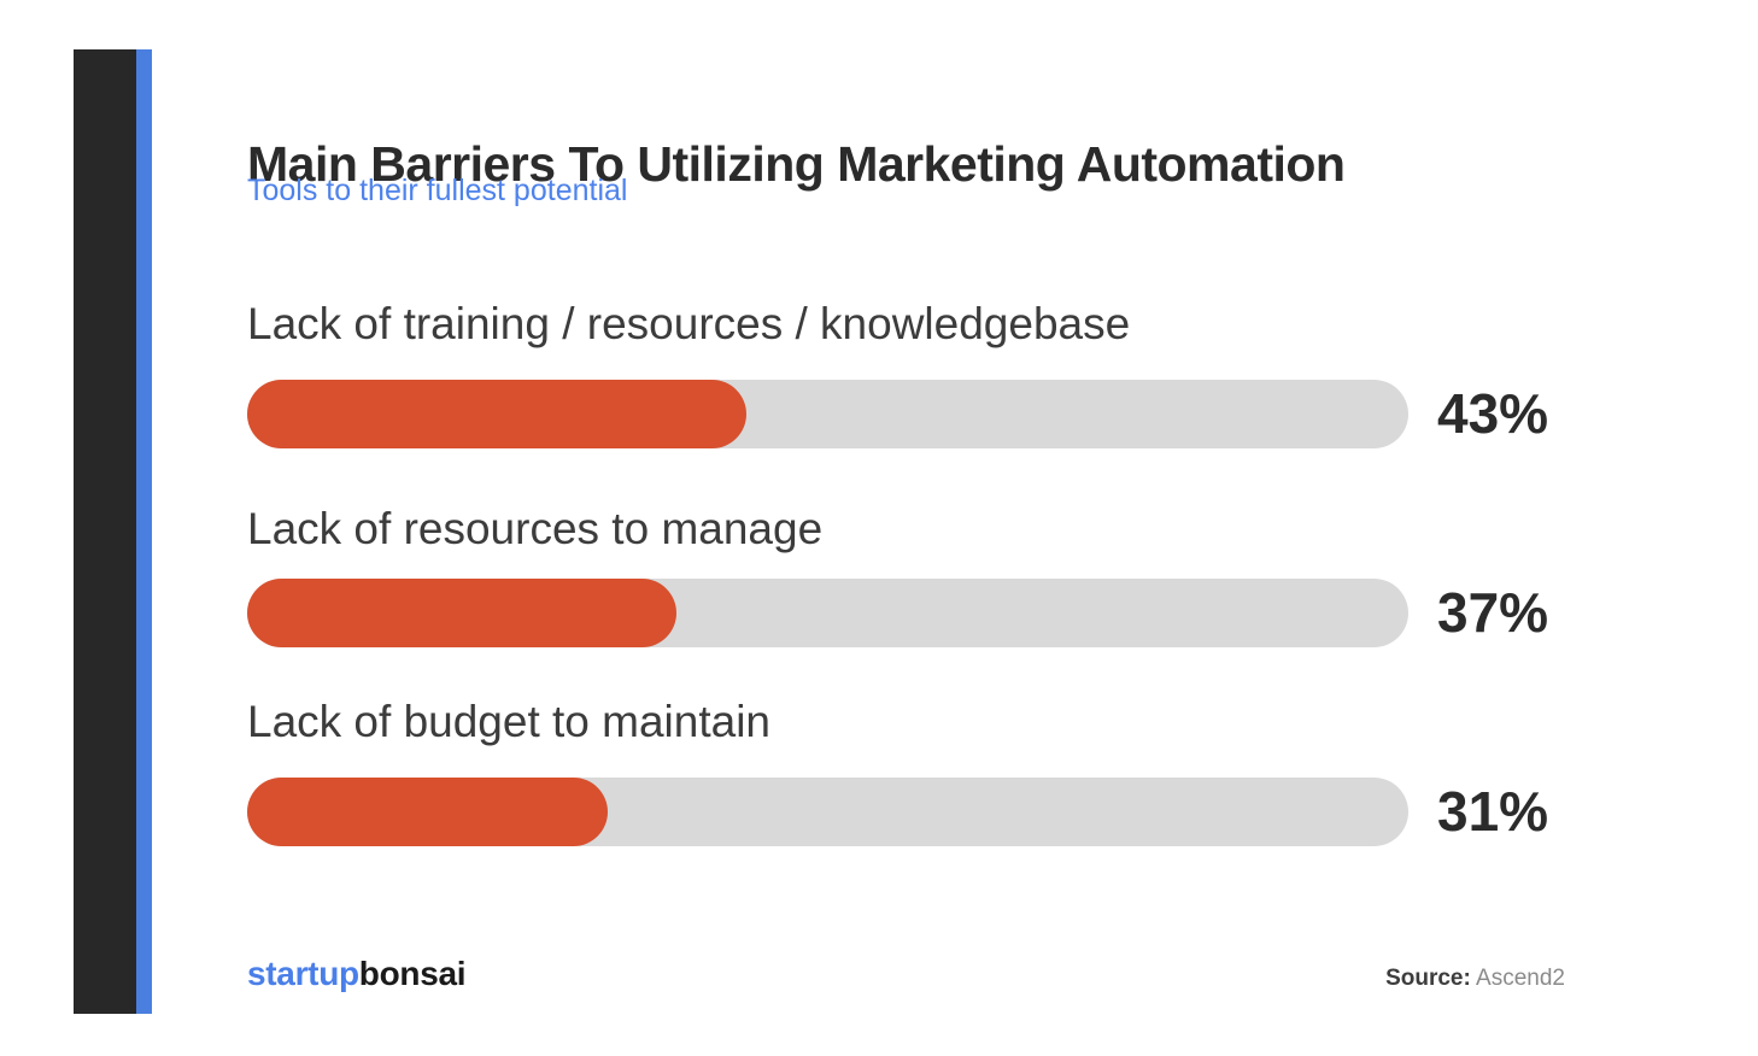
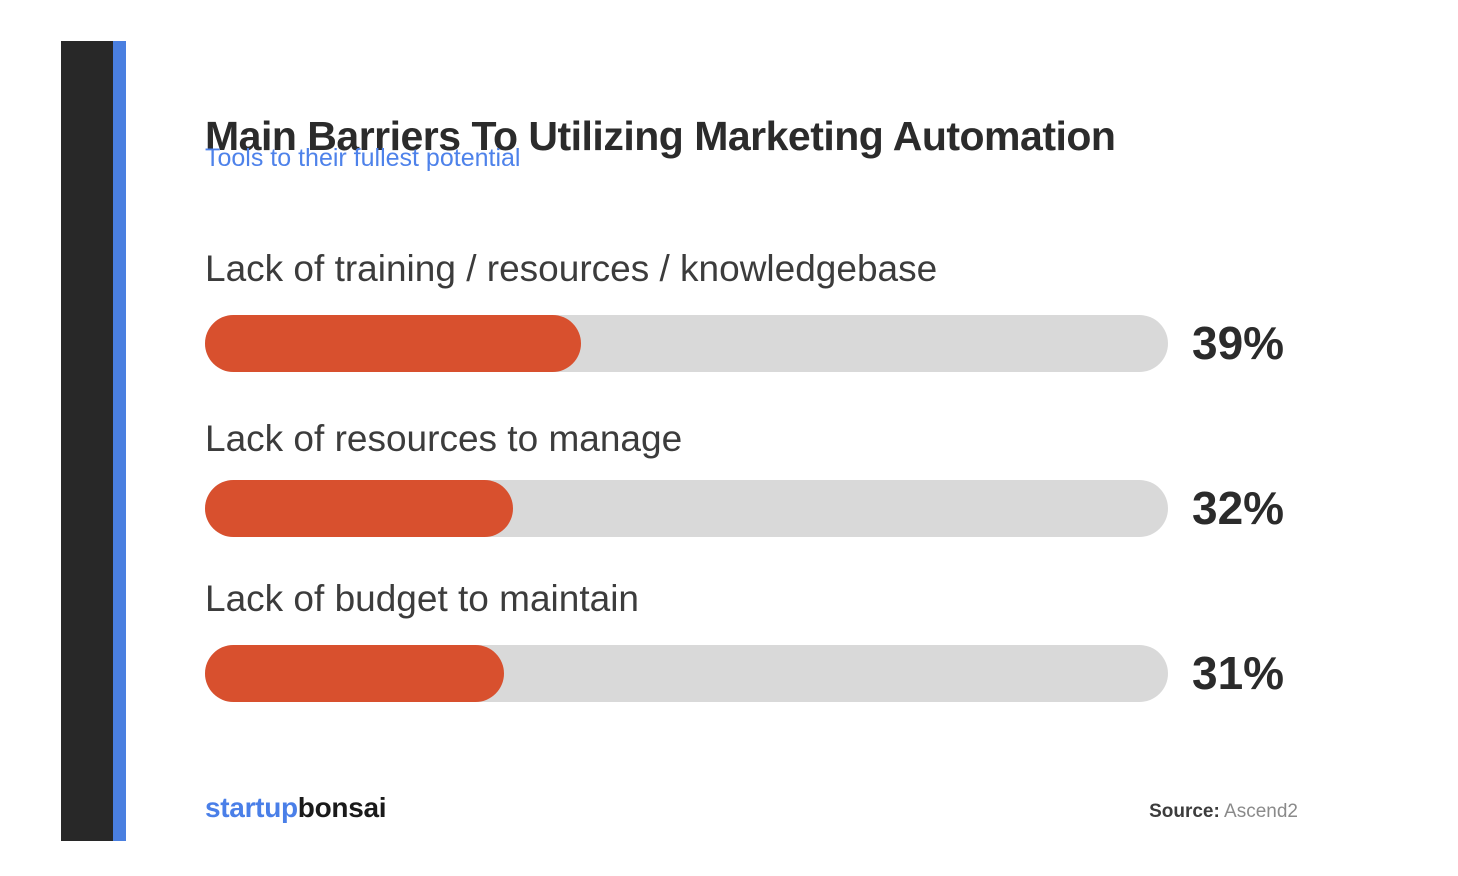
Lack of training / resources / knowledgebase: 43% -> 39%
Lack of resources to manage: 37% -> 32%
